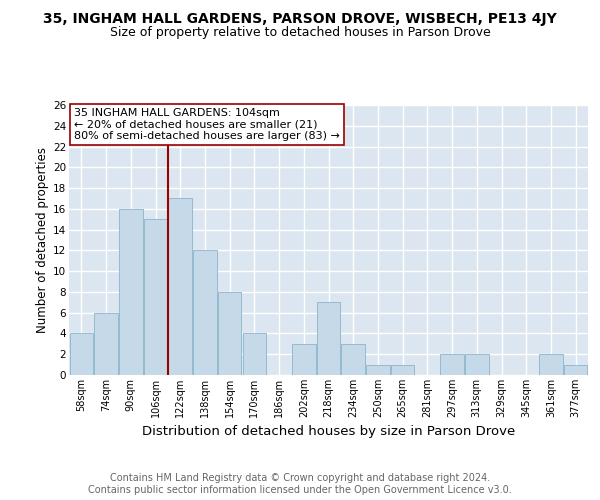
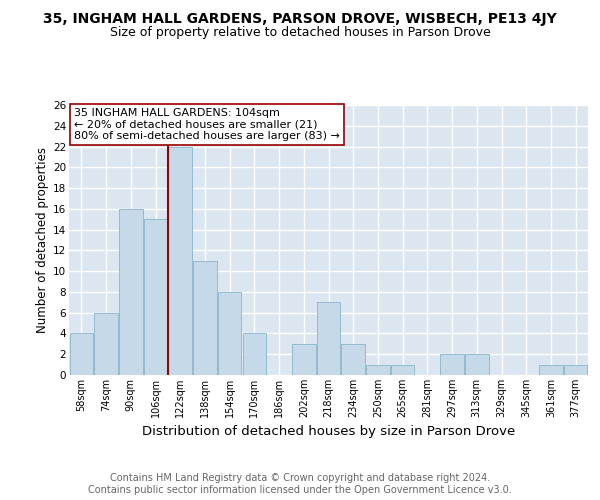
122sqm: 17 -> 22
138sqm: 12 -> 11
361sqm: 2 -> 1
